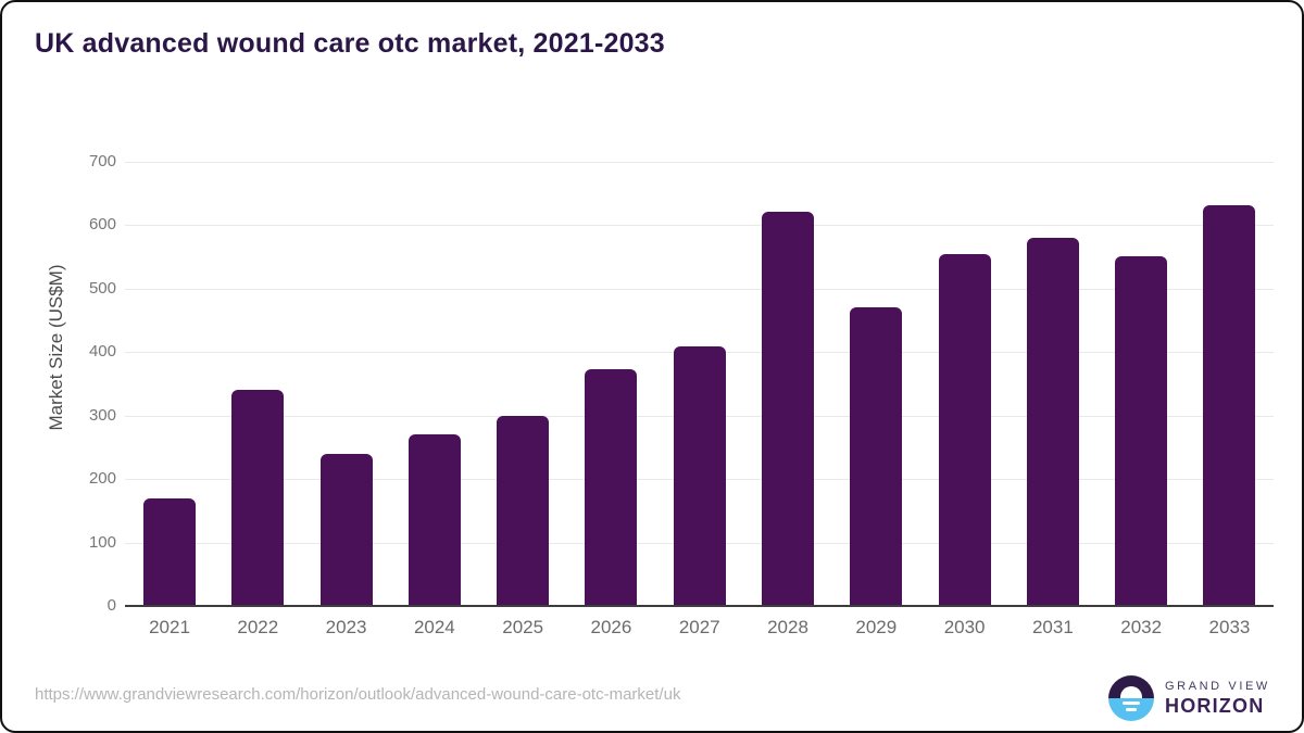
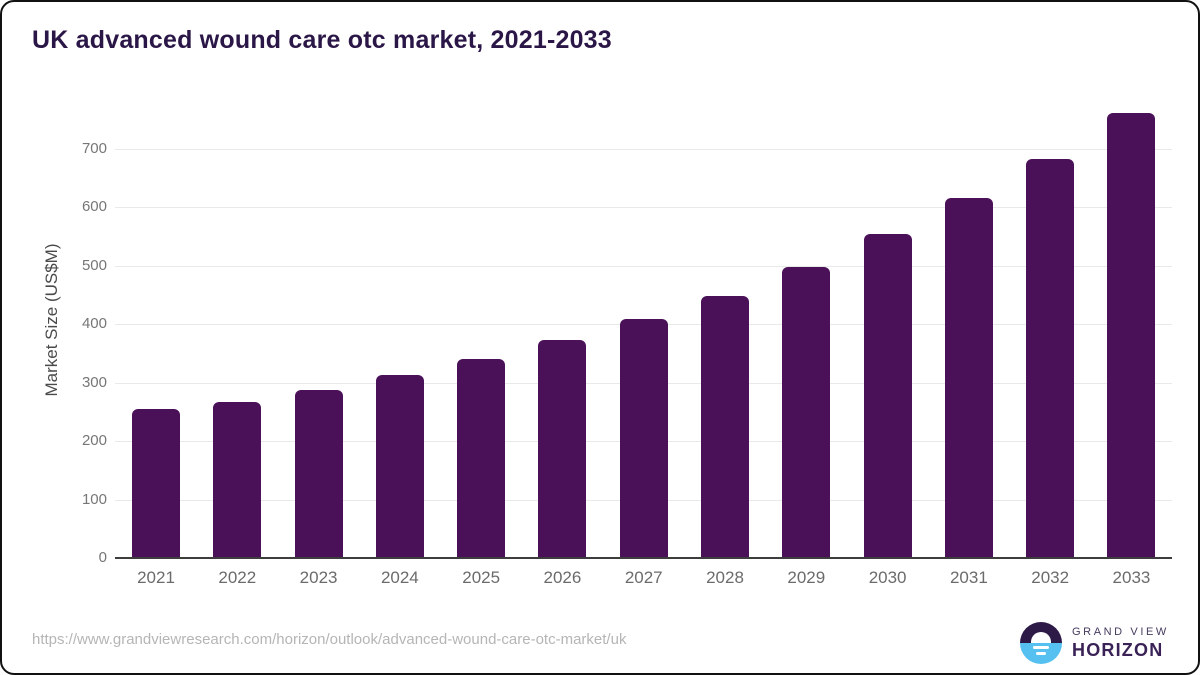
2021: 170 -> 260
2022: 340 -> 270
2023: 240 -> 290
2024: 270 -> 310
2025: 300 -> 340
2028: 620 -> 450
2029: 470 -> 500
2031: 580 -> 620
2032: 550 -> 680
2033: 630 -> 760
